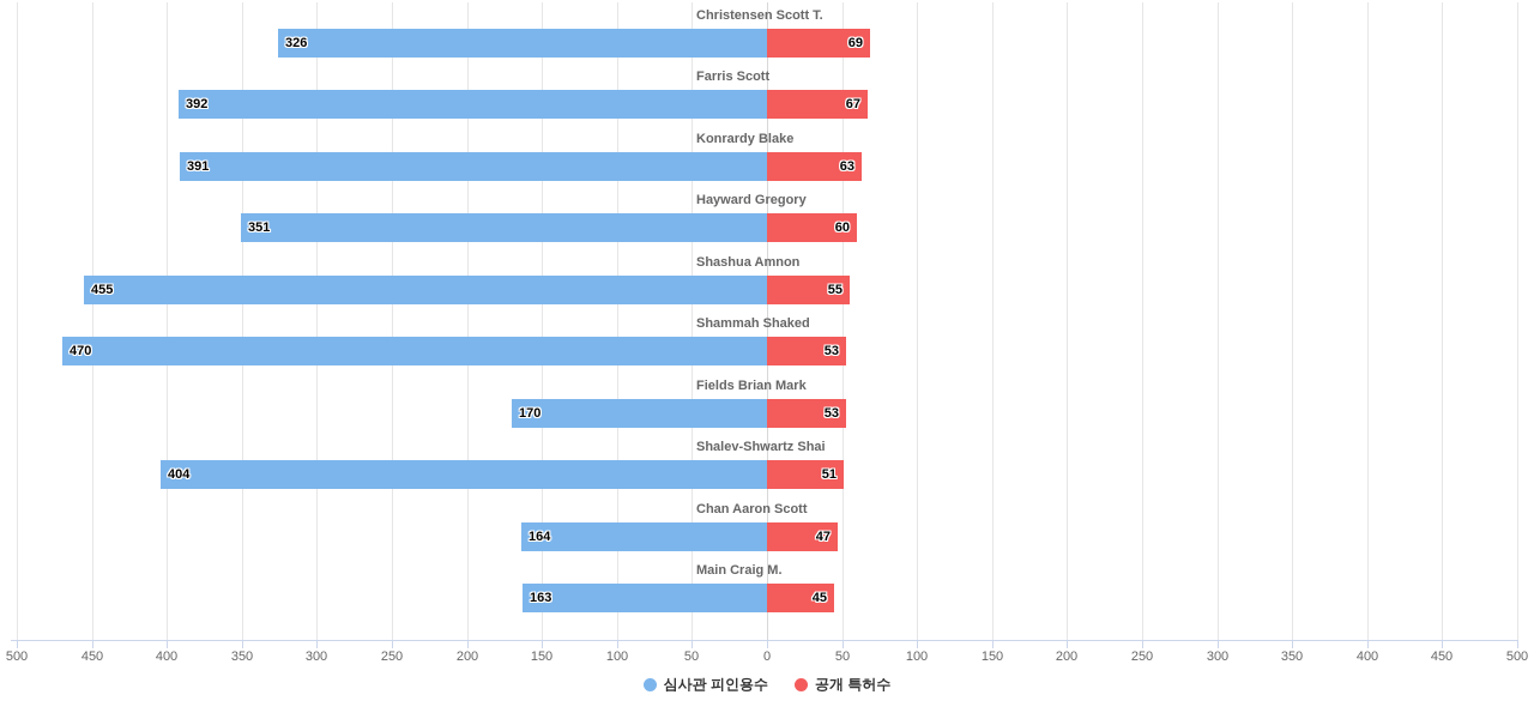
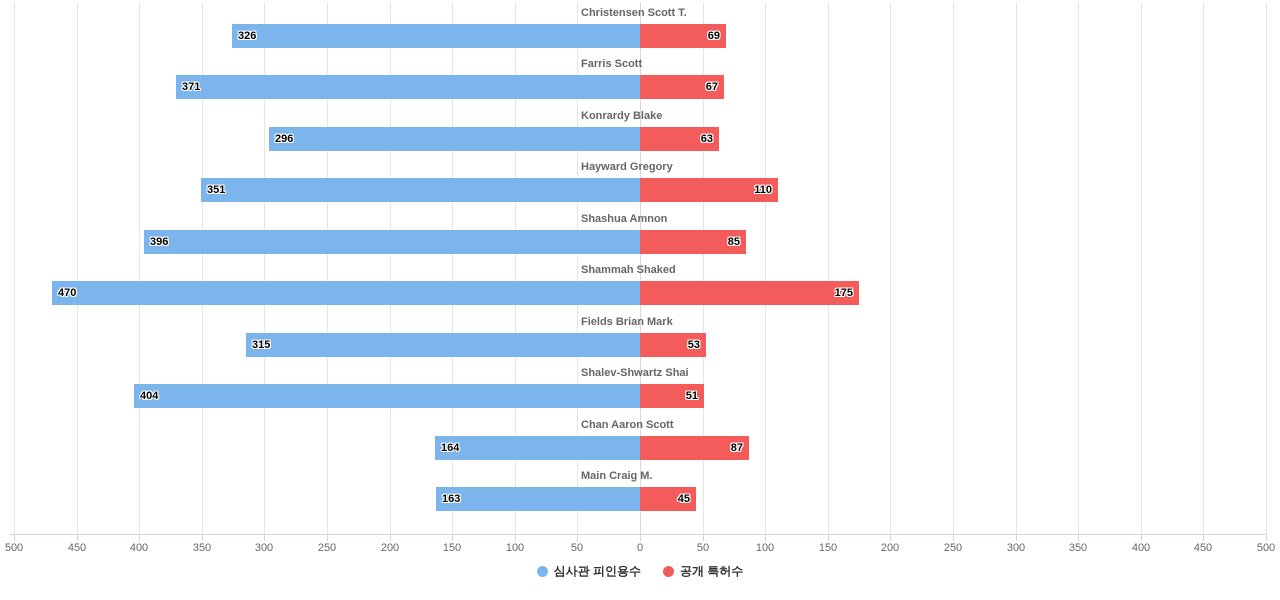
심사관 피인용수/Farris Scott: 392 -> 371
심사관 피인용수/Konrardy Blake: 391 -> 296
공개 특허수/Hayward Gregory: 60 -> 110
심사관 피인용수/Shashua Amnon: 455 -> 396
공개 특허수/Shashua Amnon: 55 -> 85
공개 특허수/Shammah Shaked: 53 -> 175
심사관 피인용수/Fields Brian Mark: 170 -> 315
공개 특허수/Chan Aaron Scott: 47 -> 87
